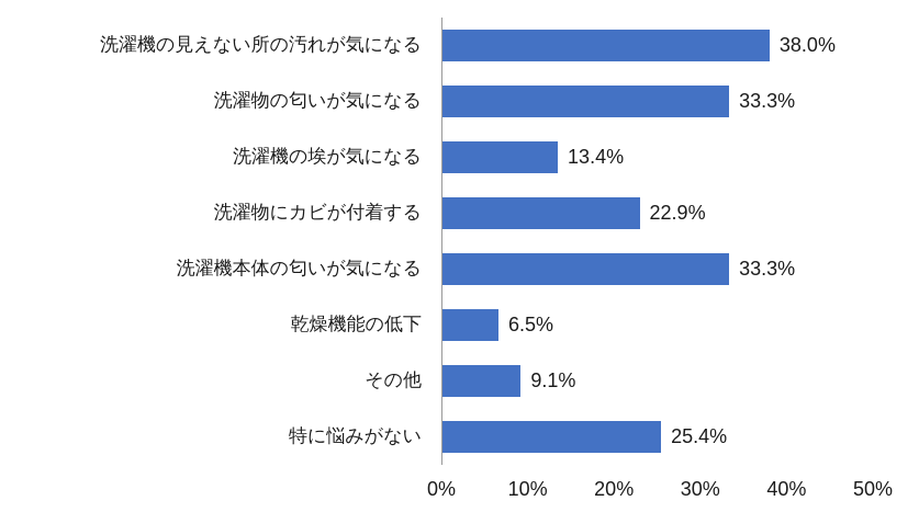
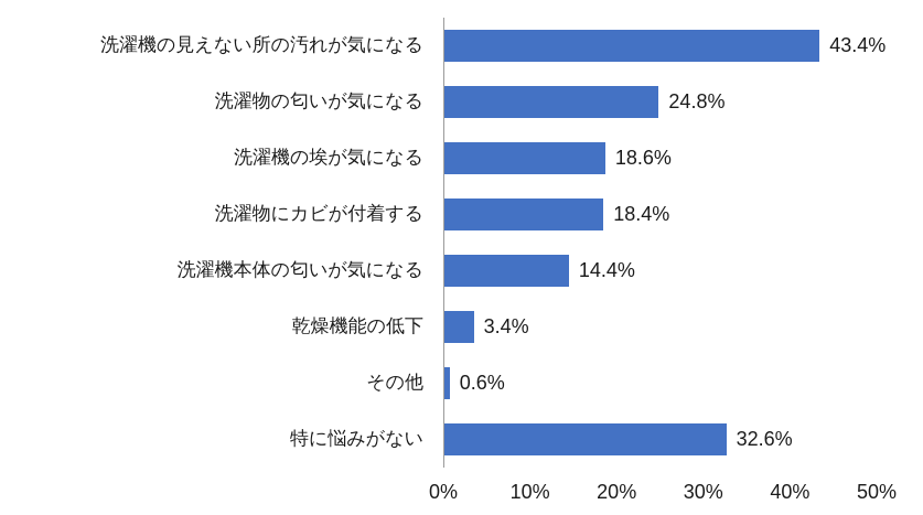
洗濯機の見えない所の汚れが気になる: 38.0% -> 43.4%
洗濯物の匂いが気になる: 33.3% -> 24.8%
洗濯機の埃が気になる: 13.4% -> 18.6%
洗濯物にカビが付着する: 22.9% -> 18.4%
洗濯機本体の匂いが気になる: 33.3% -> 14.4%
乾燥機能の低下: 6.5% -> 3.4%
その他: 9.1% -> 0.6%
特に悩みがない: 25.4% -> 32.6%
